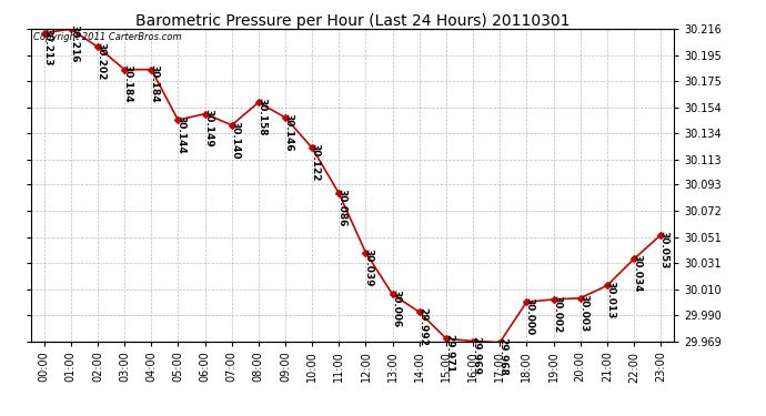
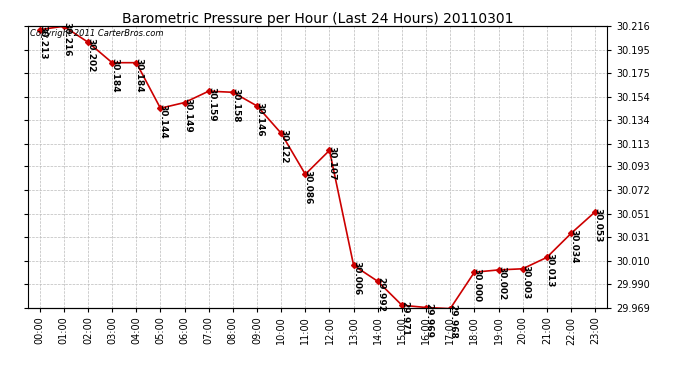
07:00: 30.140 -> 30.159
12:00: 30.039 -> 30.107
